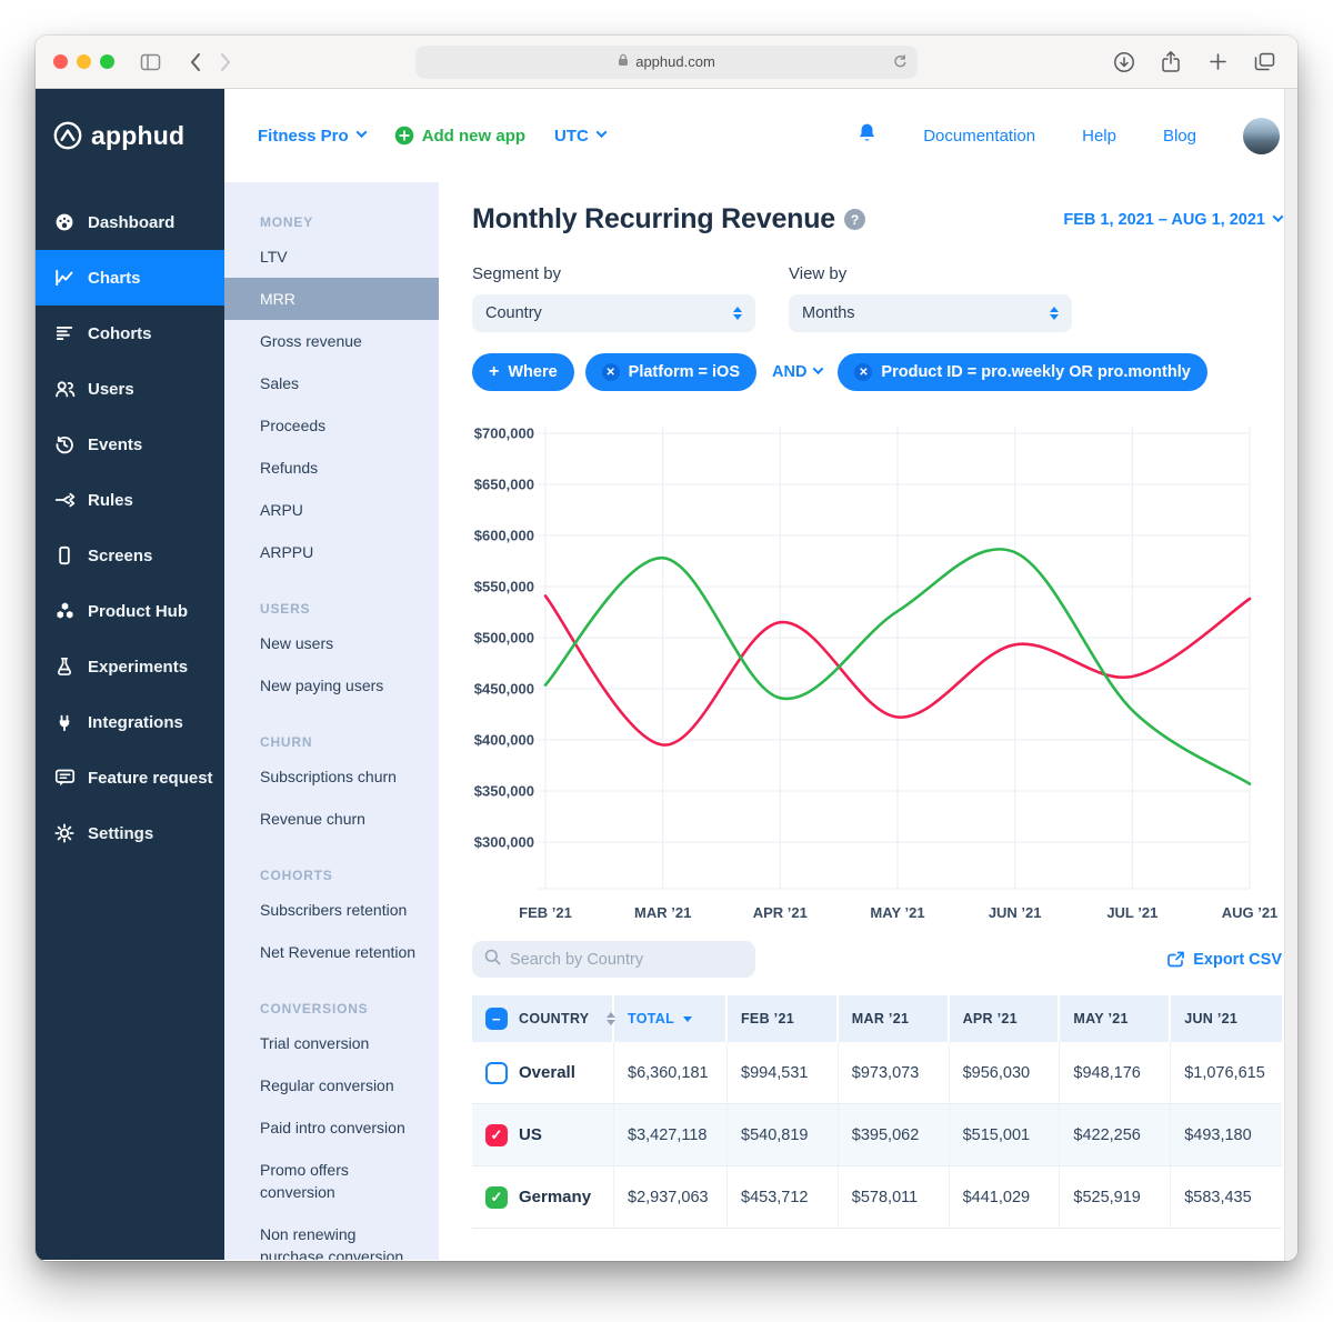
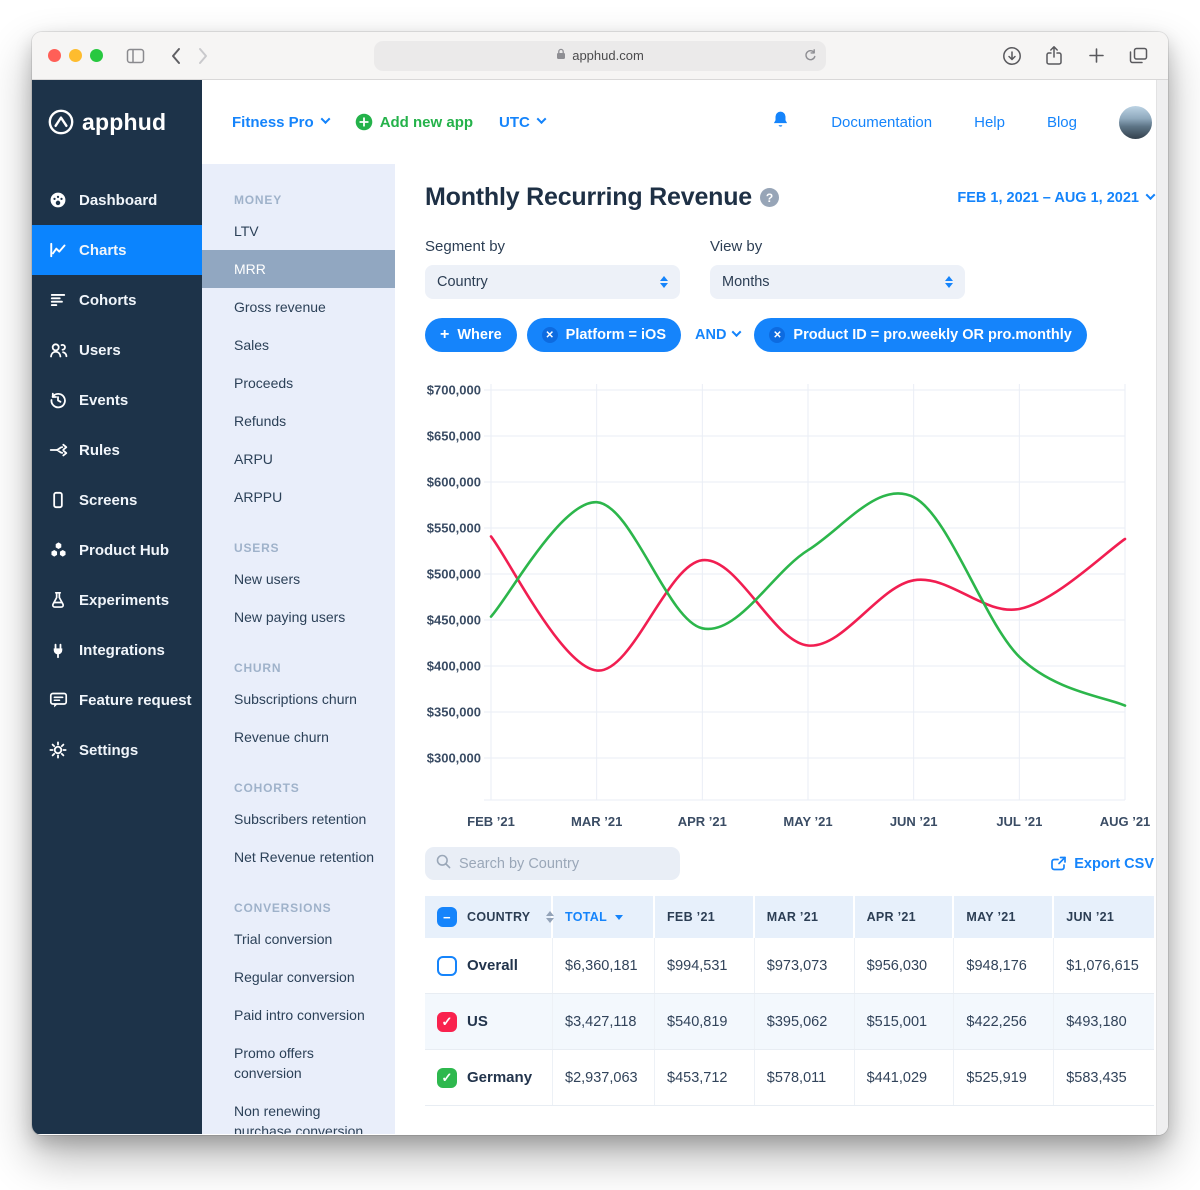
Germany/JUL ’21: $430000 -> $410000
